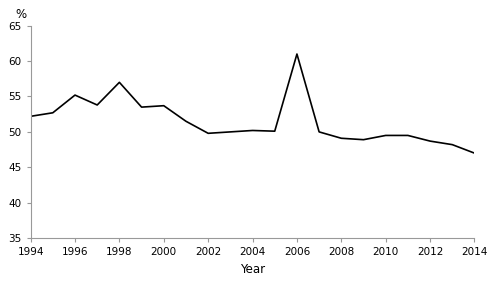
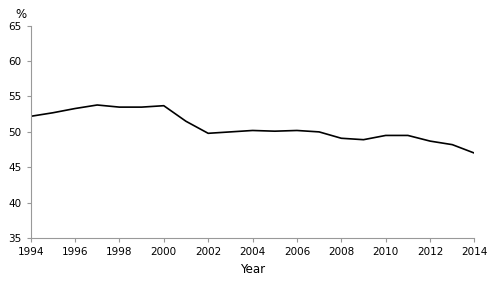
1996: 55.2 -> 53.3
1998: 57.0 -> 53.5
2006: 61.0 -> 50.2
